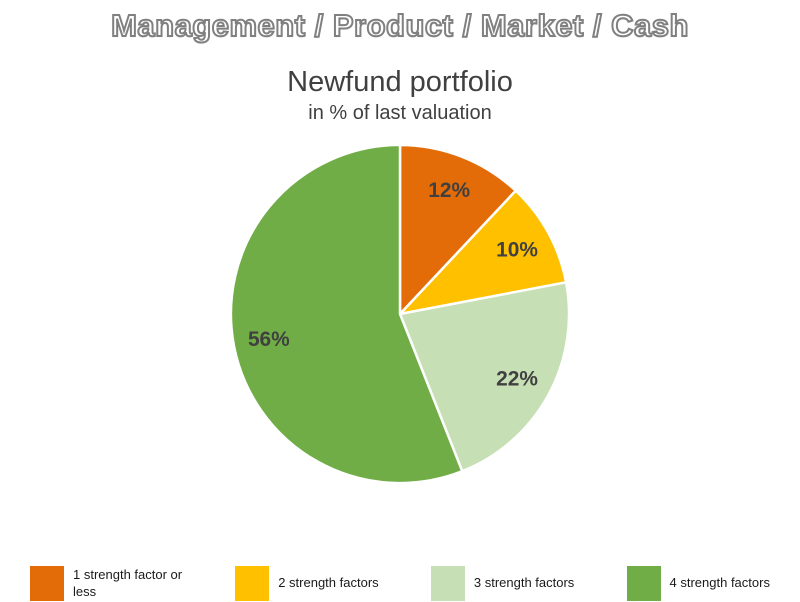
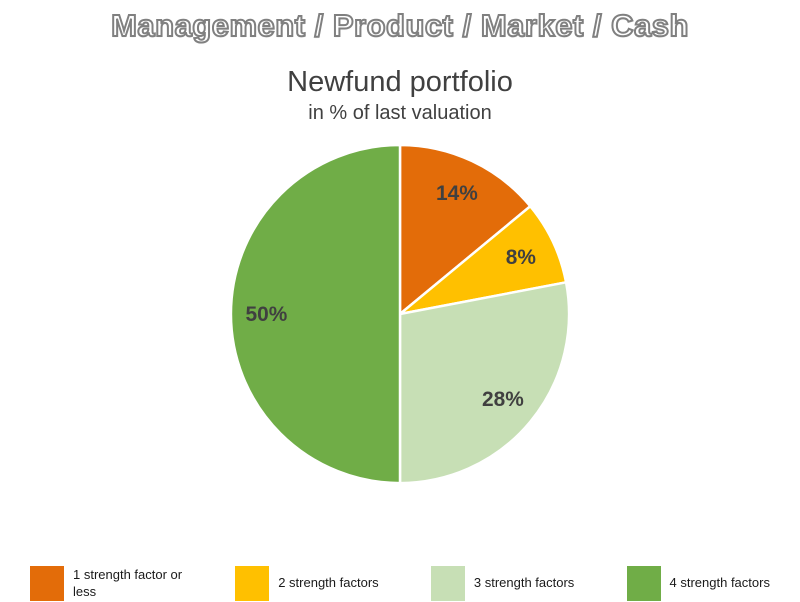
1 strength factor or less: 12% -> 14%
2 strength factors: 10% -> 8%
3 strength factors: 22% -> 28%
4 strength factors: 56% -> 50%
